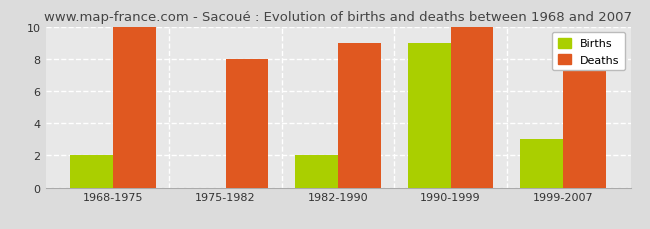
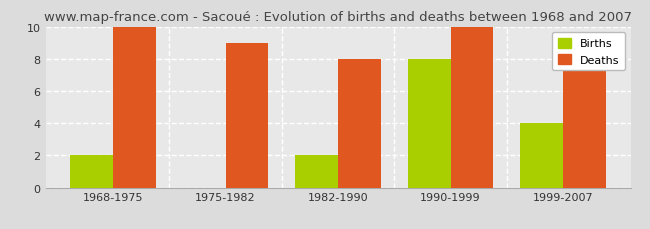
Deaths/1975-1982: 8 -> 9
Deaths/1982-1990: 9 -> 8
Births/1990-1999: 9 -> 8
Births/1999-2007: 3 -> 4
